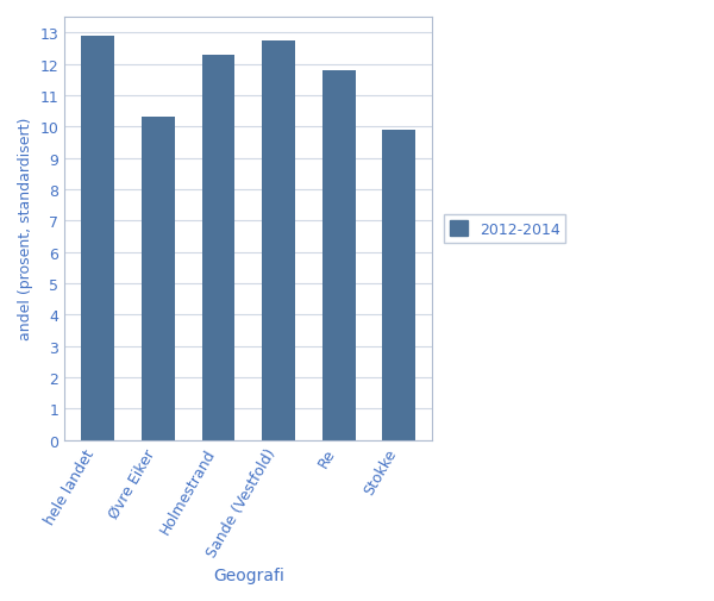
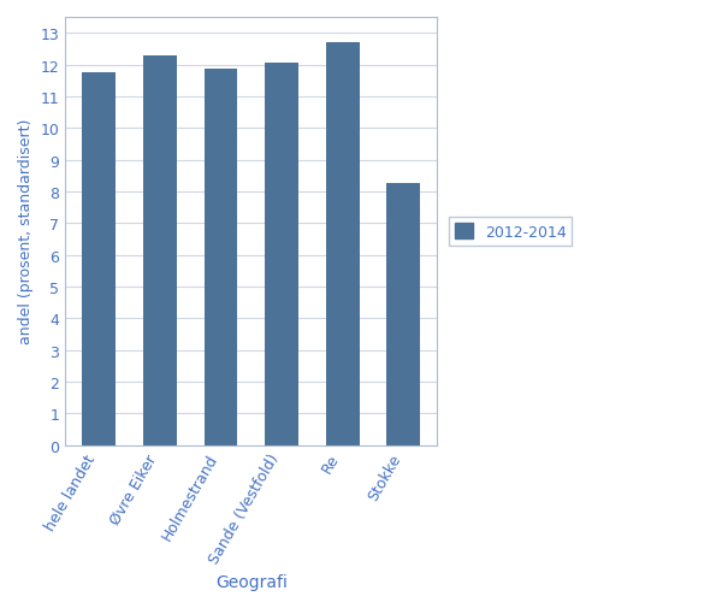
hele landet: 12.90 -> 11.75
Øvre Eiker: 10.30 -> 12.30
Holmestrand: 12.30 -> 11.85
Sande (Vestfold): 12.75 -> 12.05
Re: 11.80 -> 12.70
Stokke: 9.90 -> 8.25
